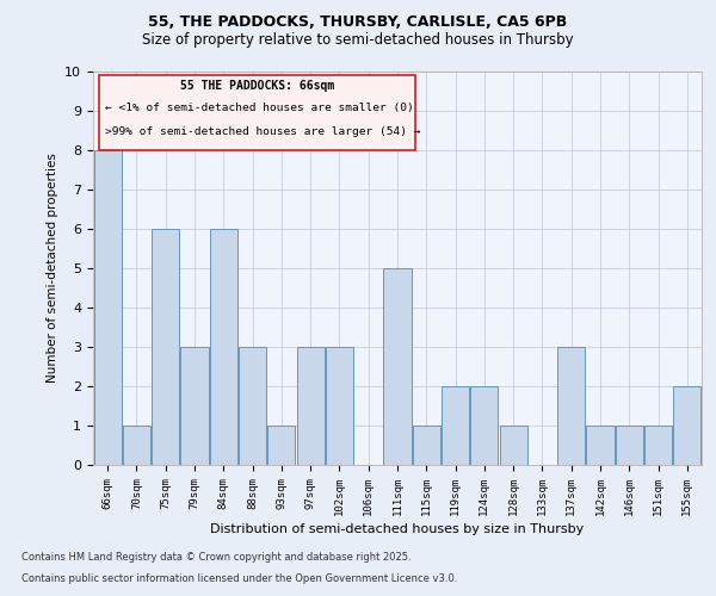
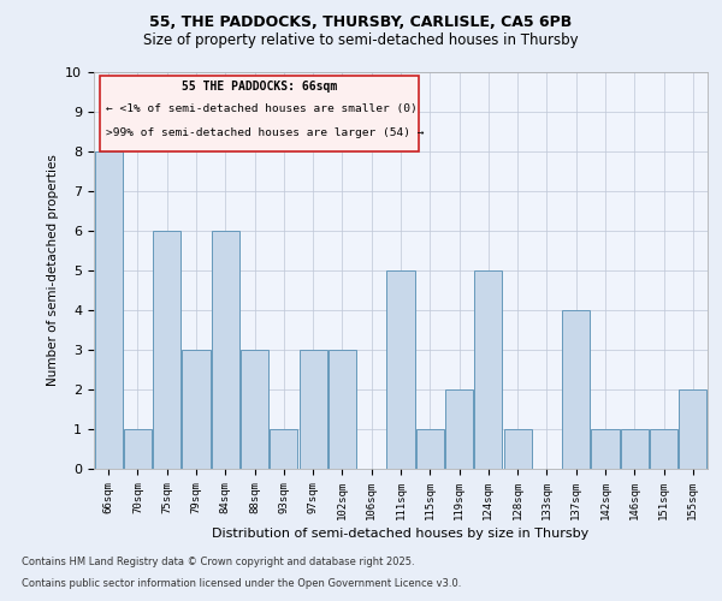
124sqm: 2 -> 5
137sqm: 3 -> 4
